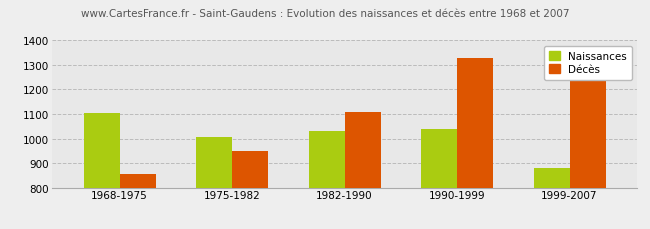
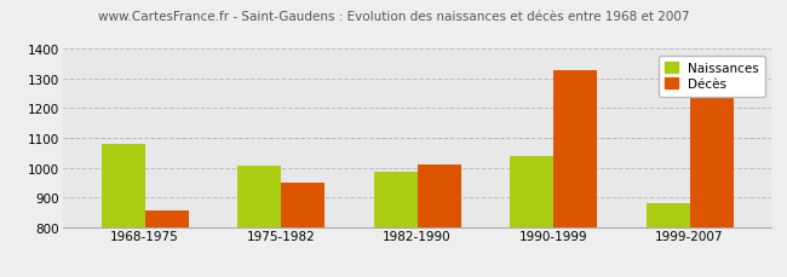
Naissances/1968-1975: 1105 -> 1080
Naissances/1982-1990: 1030 -> 985
Décès/1982-1990: 1108 -> 1010
